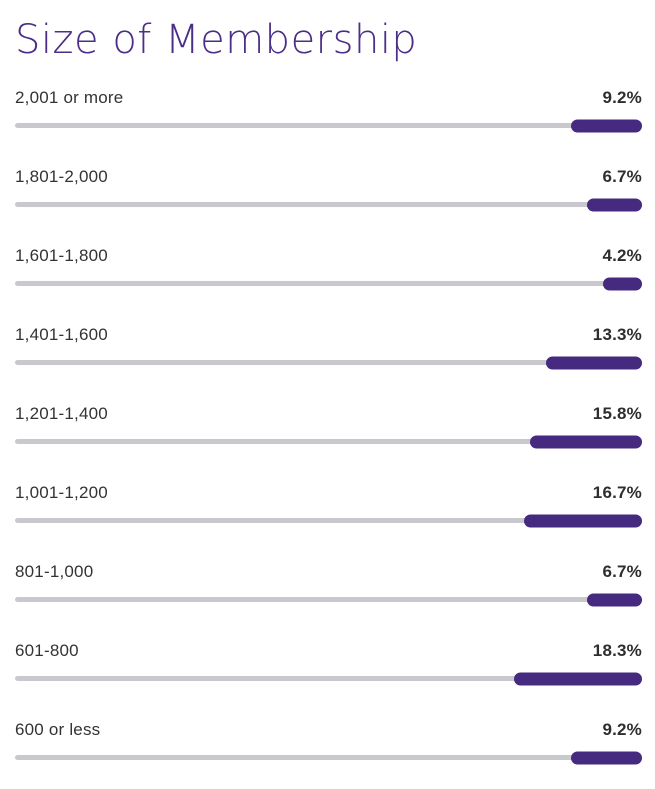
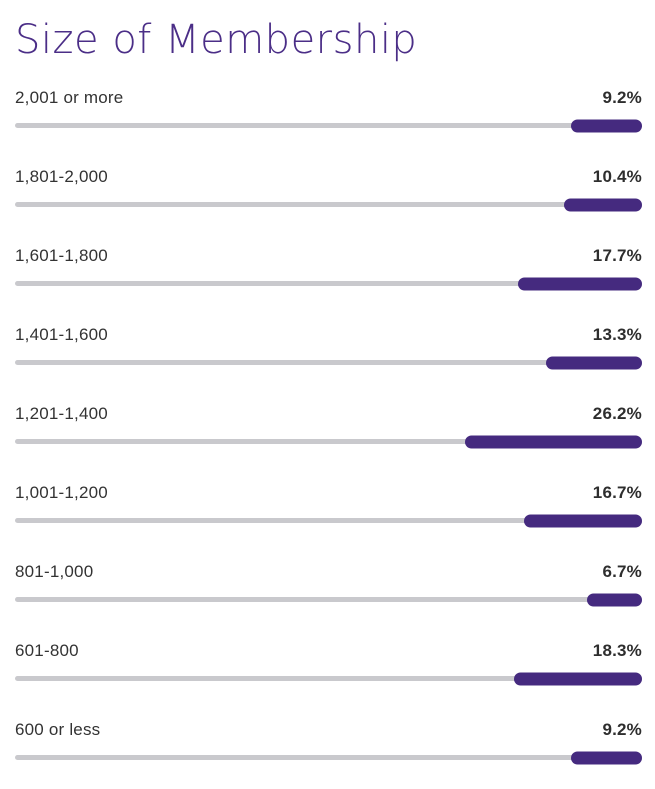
1,801-2,000: 6.7% -> 10.4%
1,601-1,800: 4.2% -> 17.7%
1,201-1,400: 15.8% -> 26.2%
